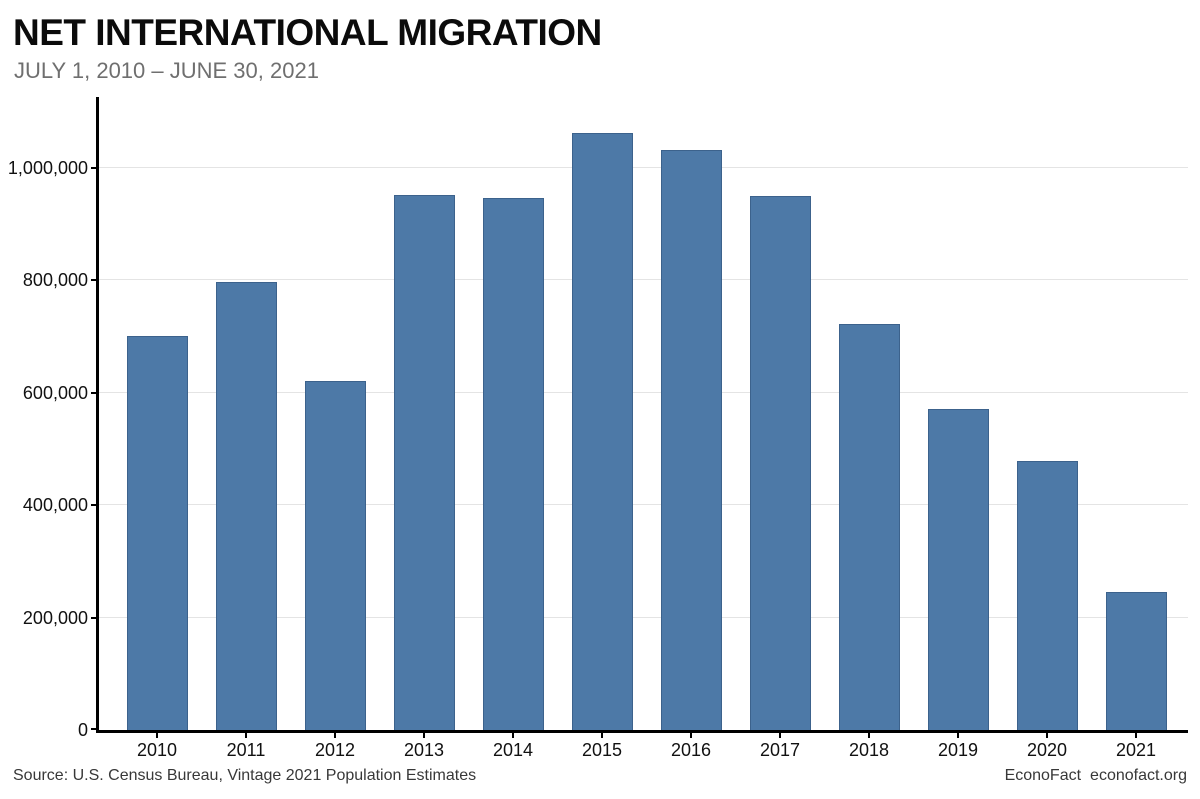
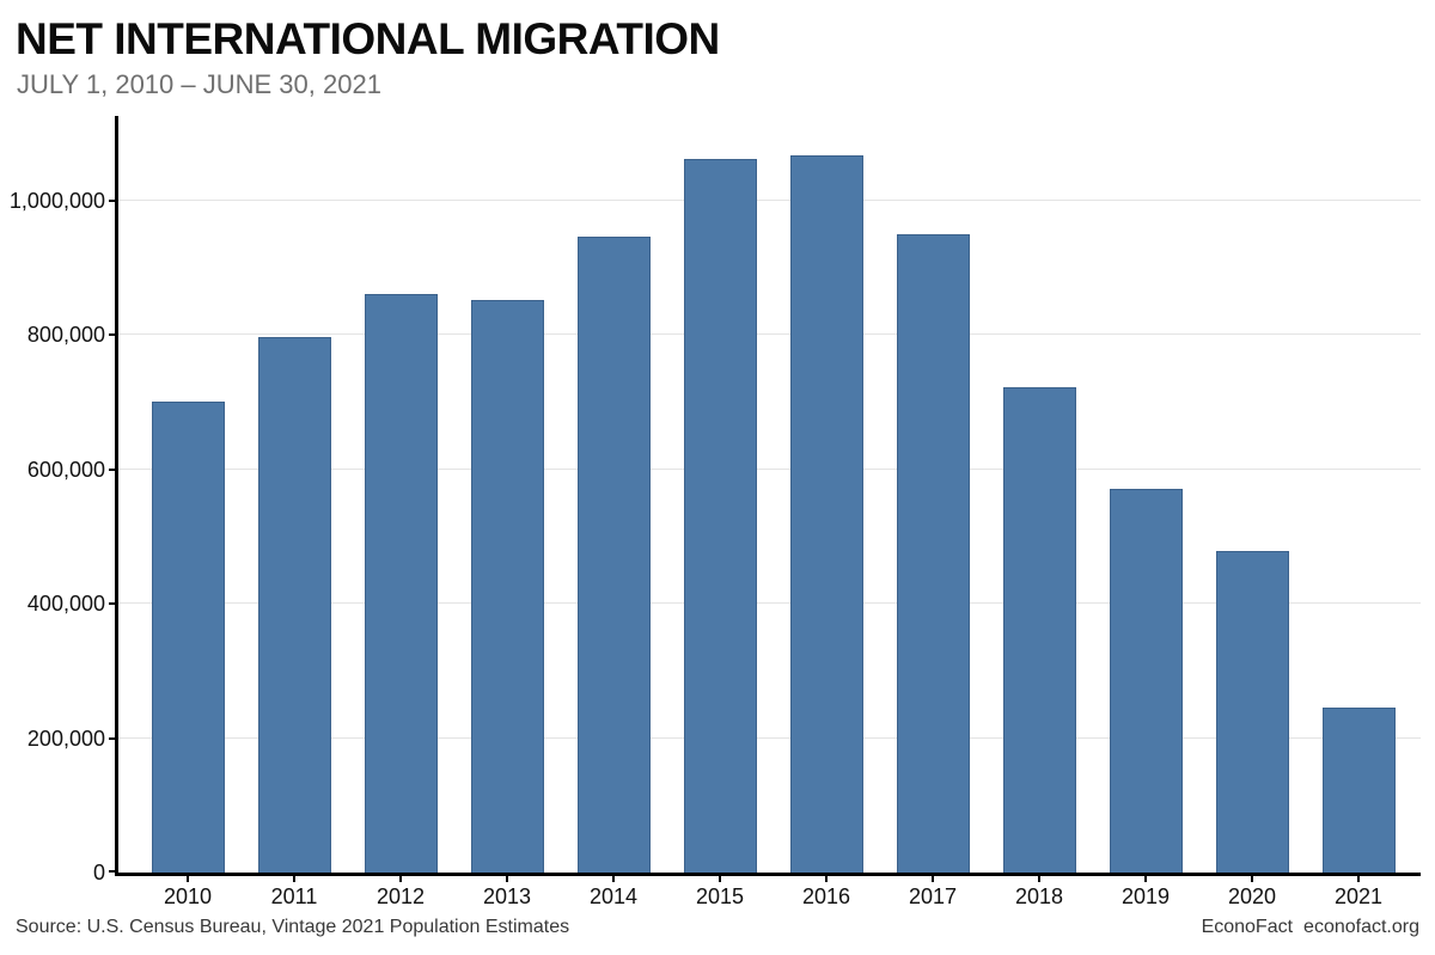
2012: 620000 -> 860000
2013: 950000 -> 850000
2016: 1030000 -> 1060000
